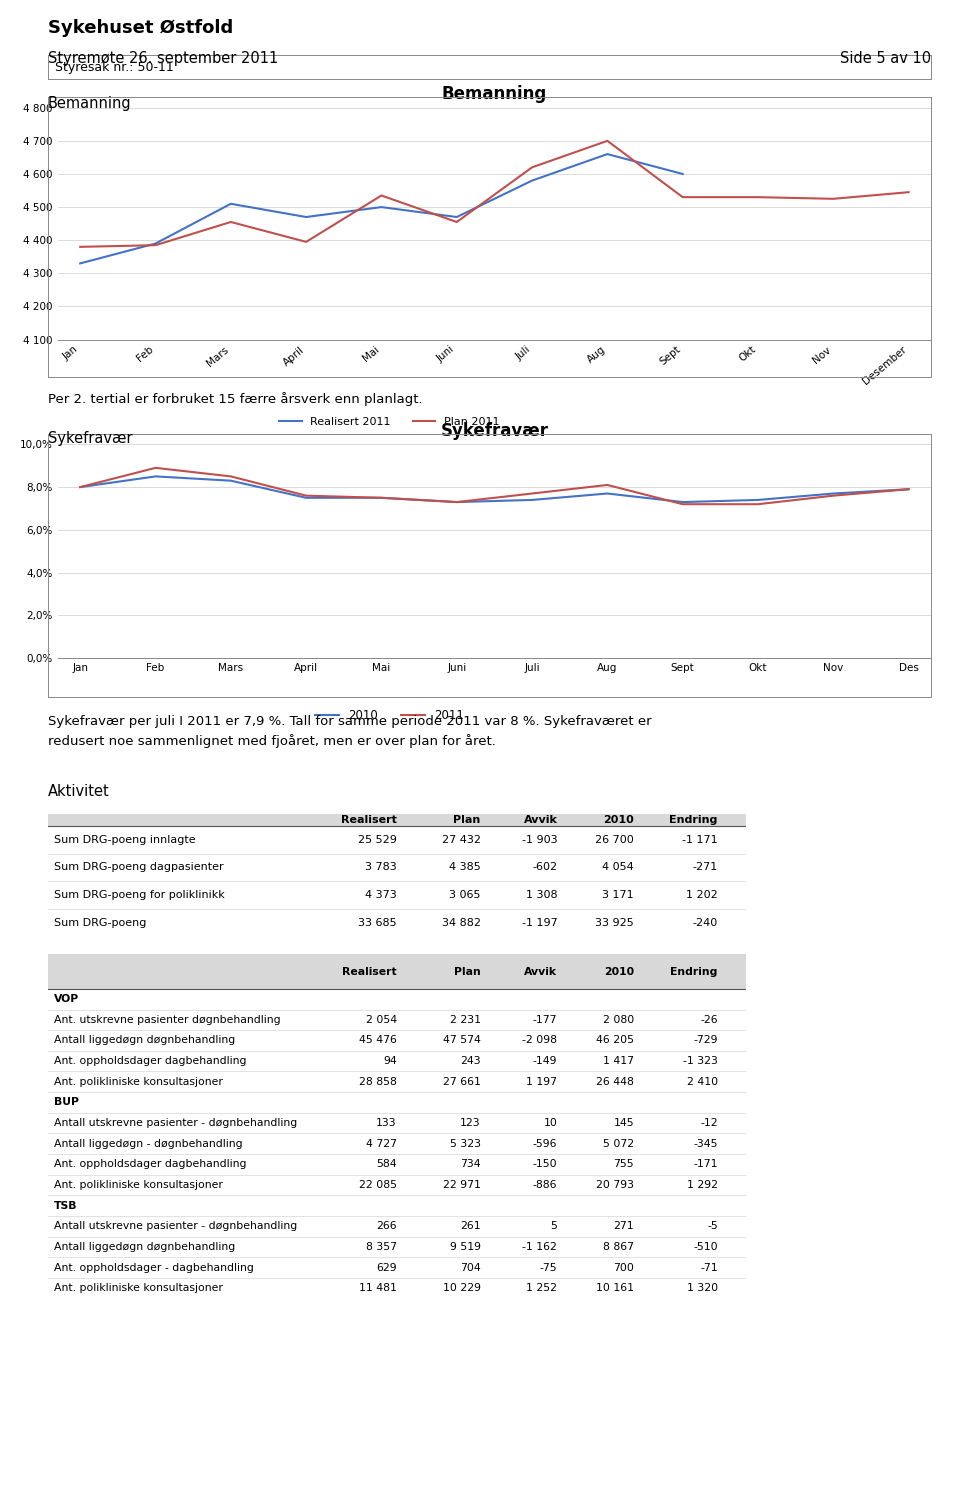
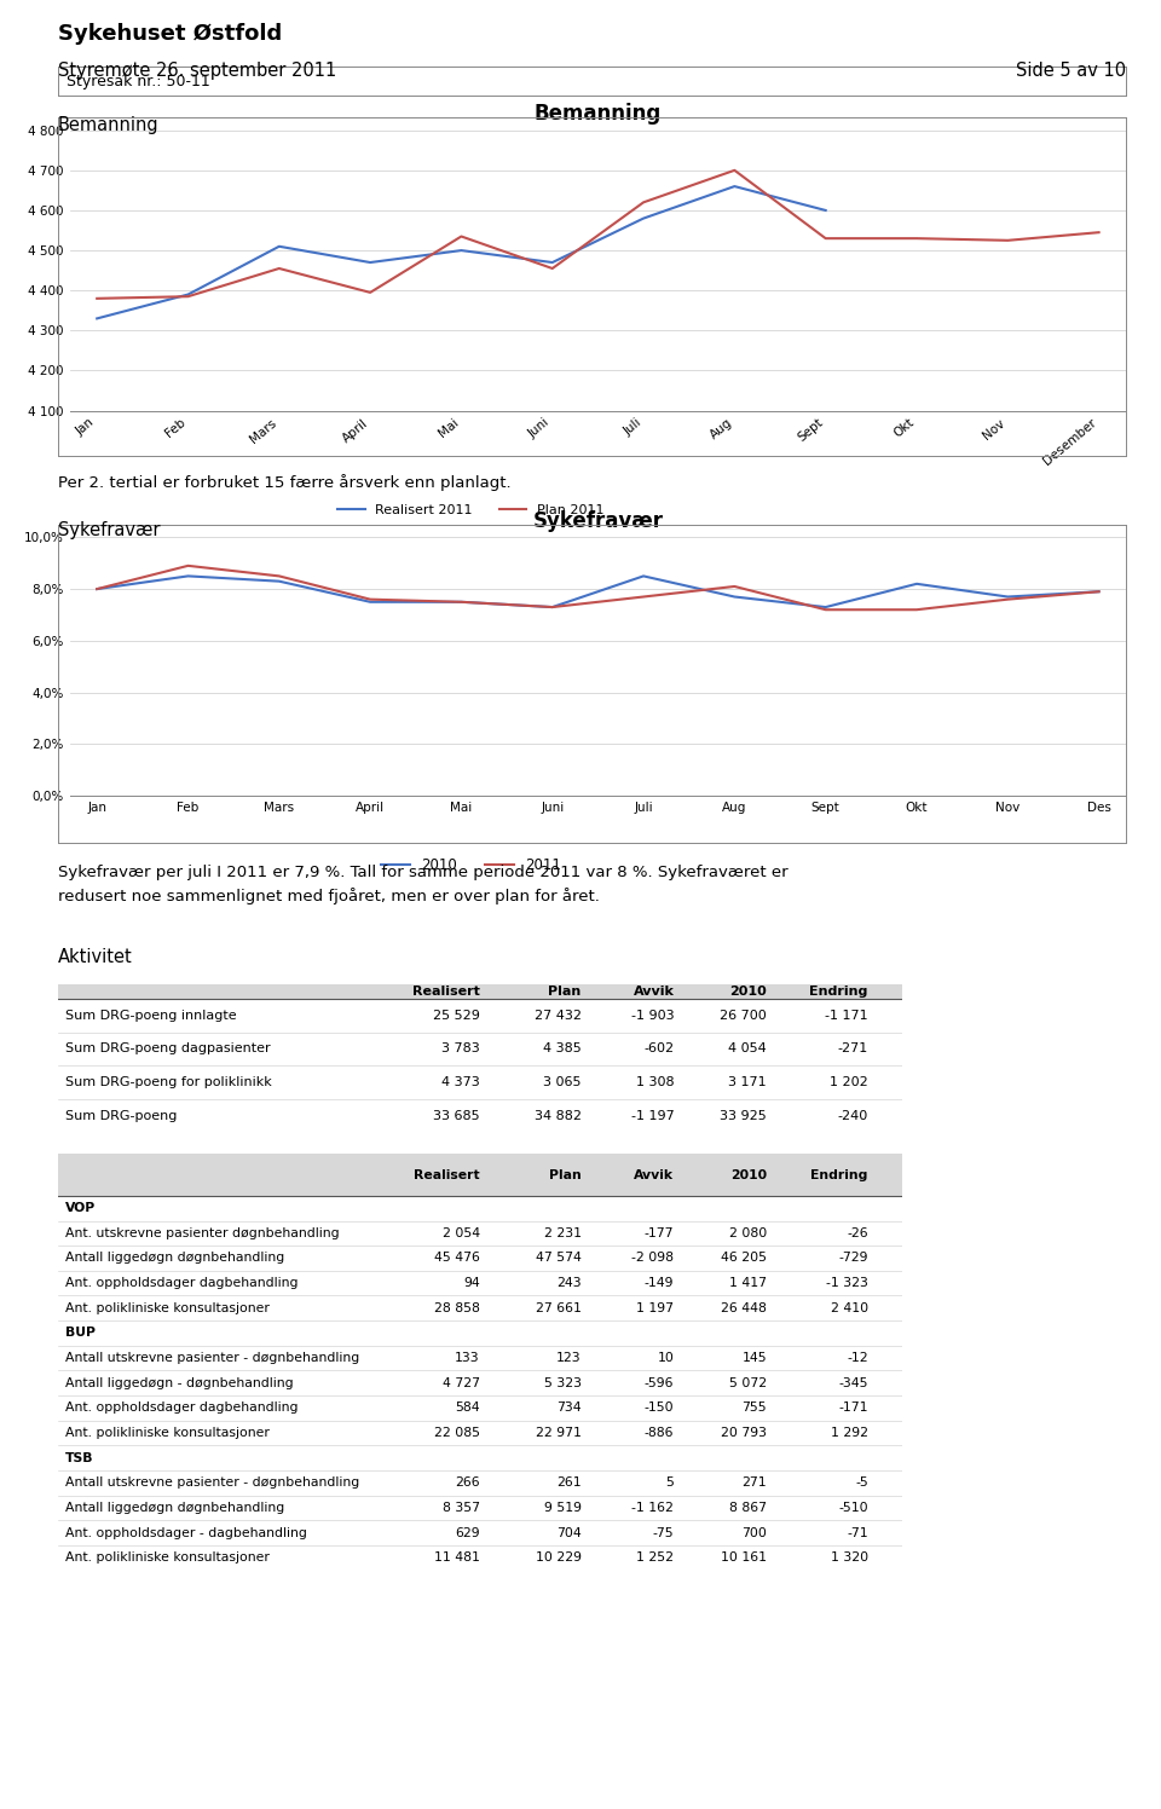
Sykefravær/2010/Juli: 7,4% -> 8,5%
Sykefravær/2010/Okt: 7,4% -> 8,2%
